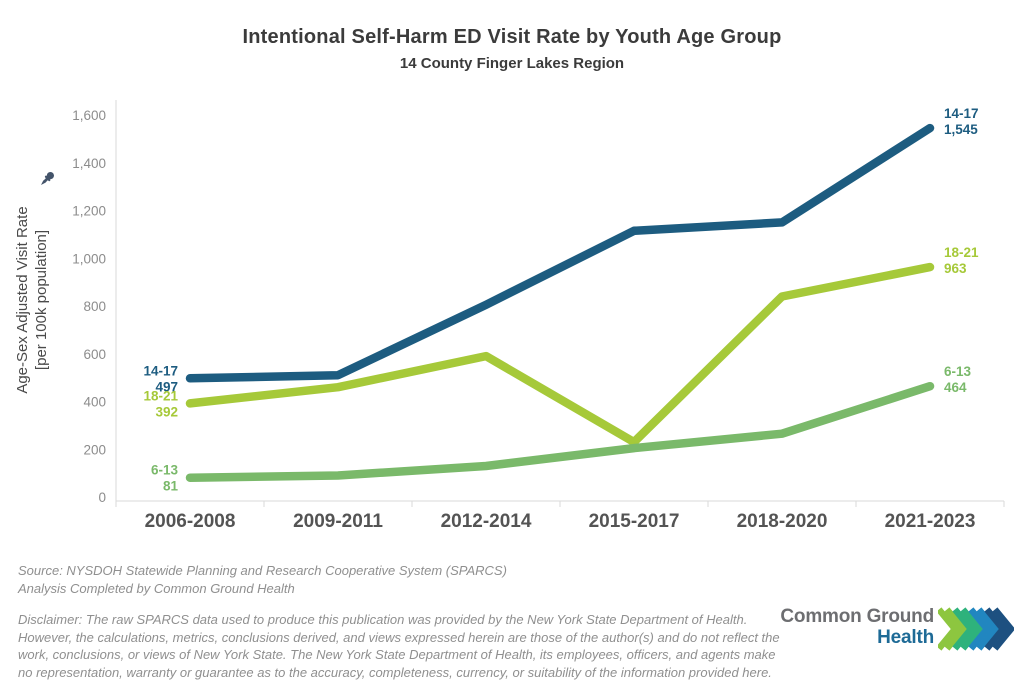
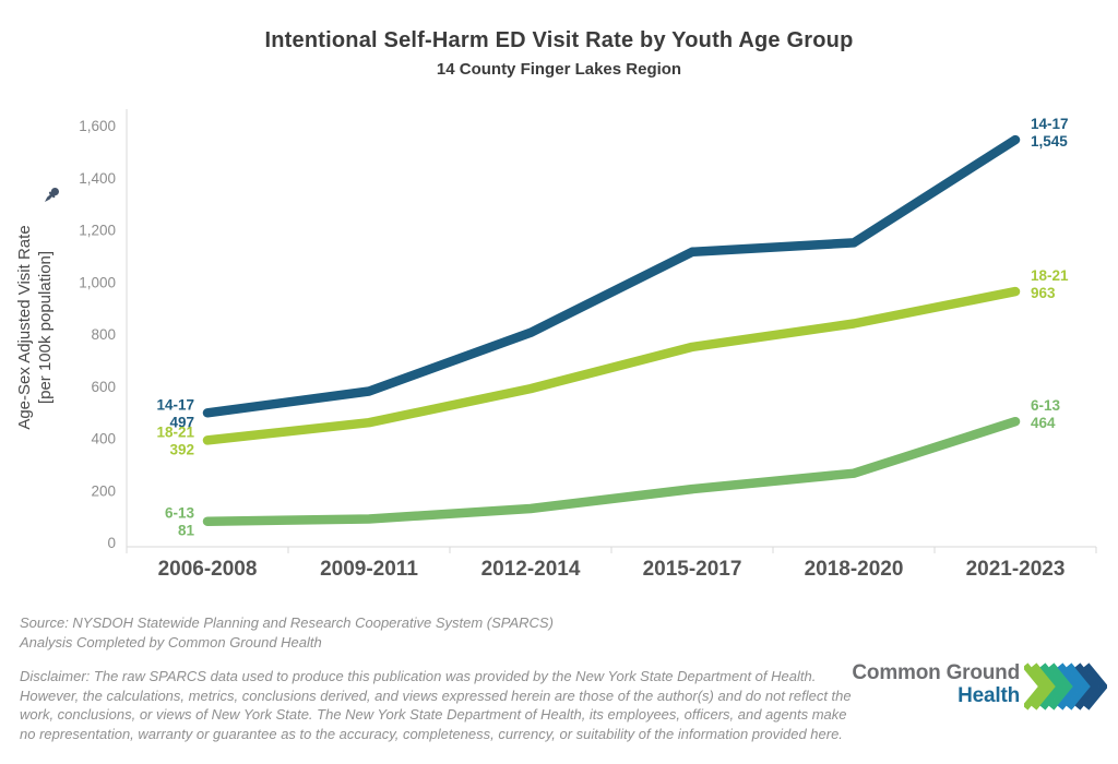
14-17/2009-2011: 510 -> 580
18-21/2015-2017: 230 -> 750
